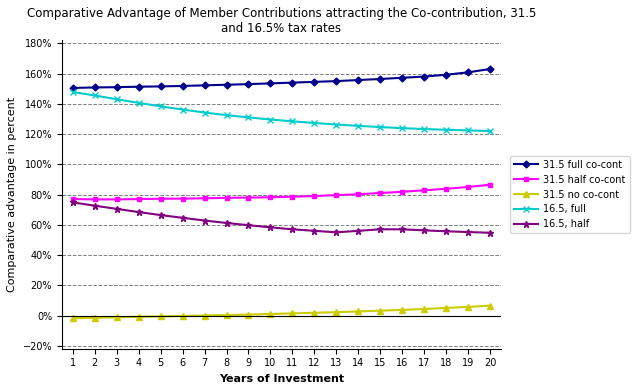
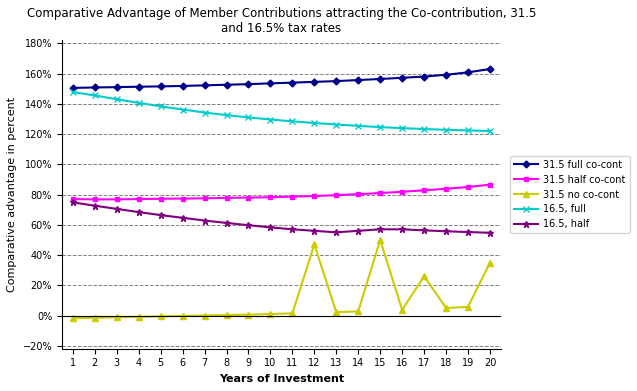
31.5 no co-cont/12: 2% -> 47%
31.5 no co-cont/15: 3% -> 50%
31.5 no co-cont/17: 4% -> 26%
31.5 no co-cont/20: 7% -> 35%
